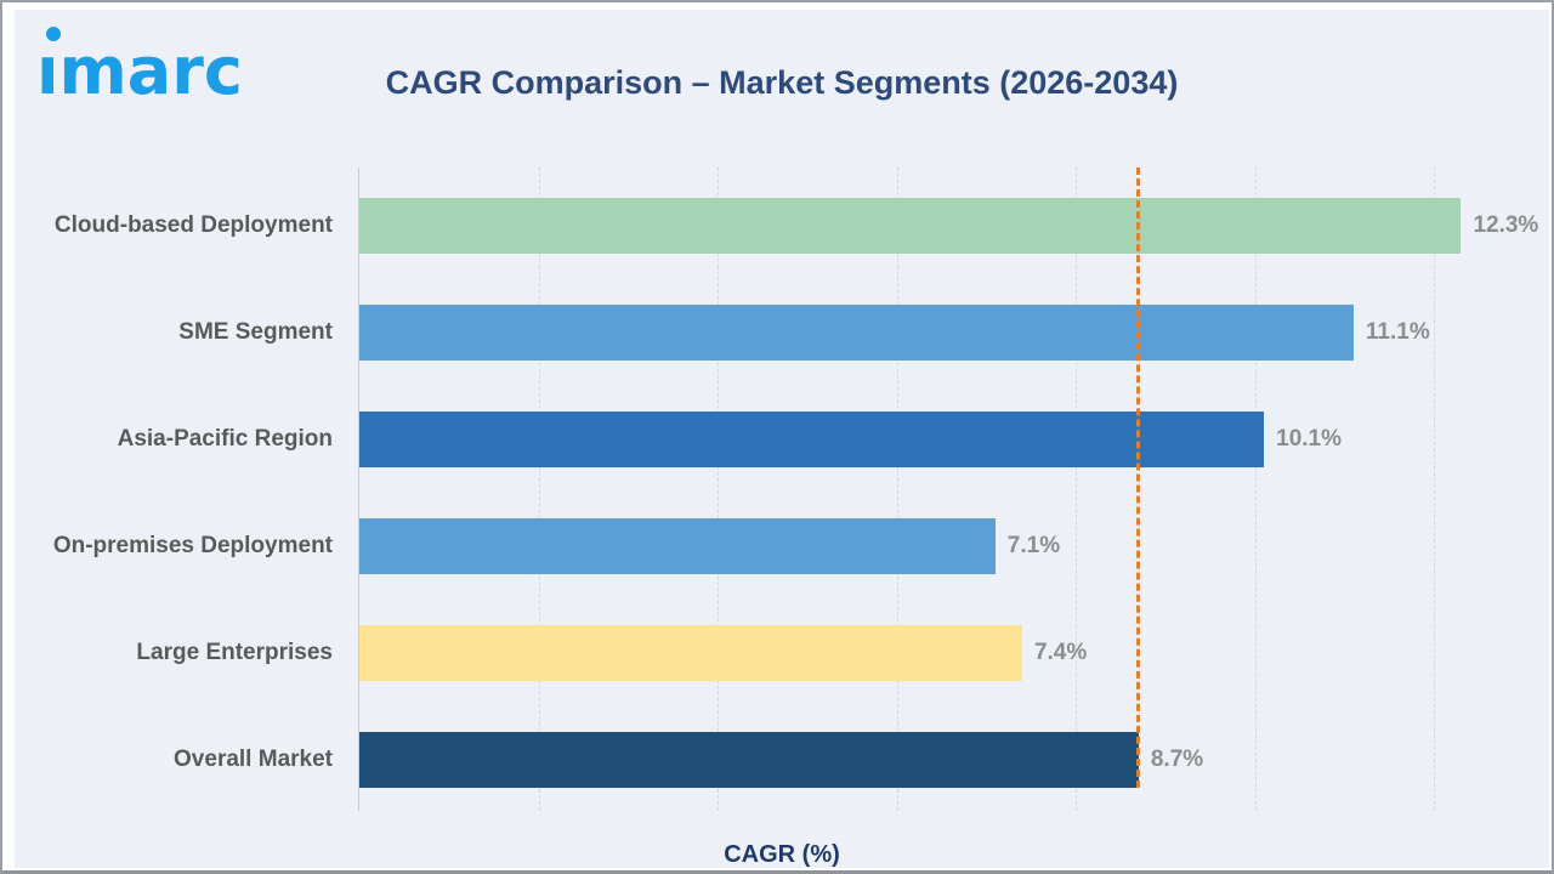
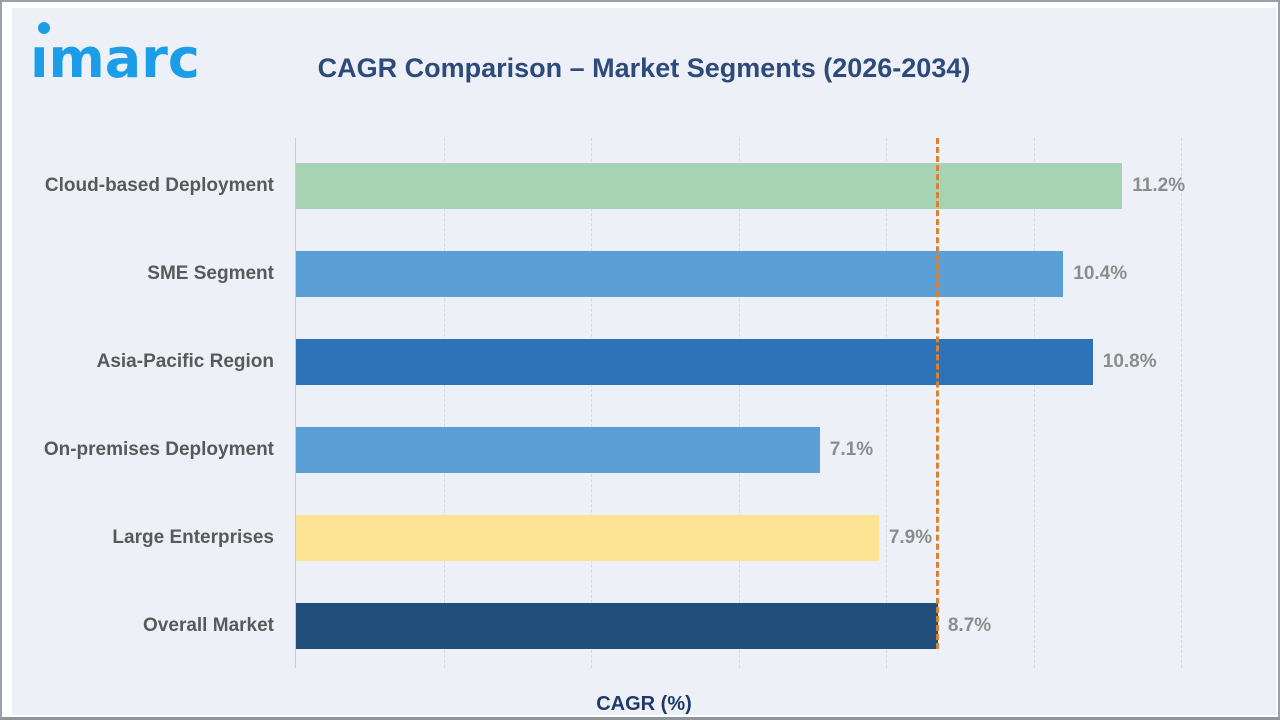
Cloud-based Deployment: 12.3% -> 11.2%
SME Segment: 11.1% -> 10.4%
Asia-Pacific Region: 10.1% -> 10.8%
Large Enterprises: 7.4% -> 7.9%
